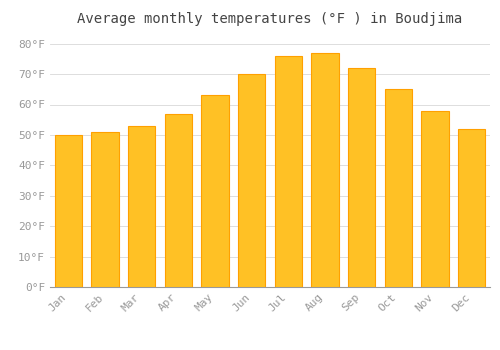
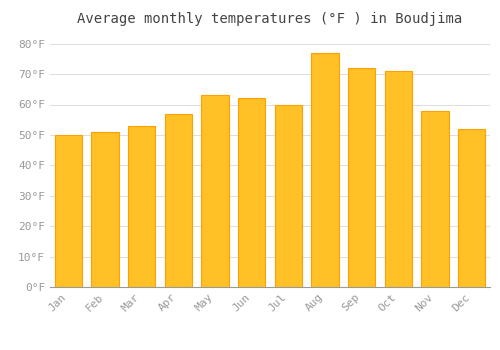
Jun: 70°F -> 62°F
Jul: 76°F -> 60°F
Oct: 65°F -> 71°F
